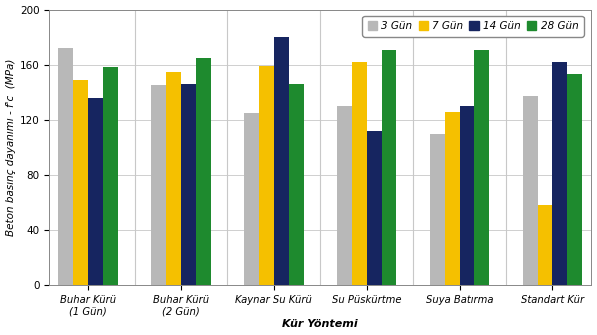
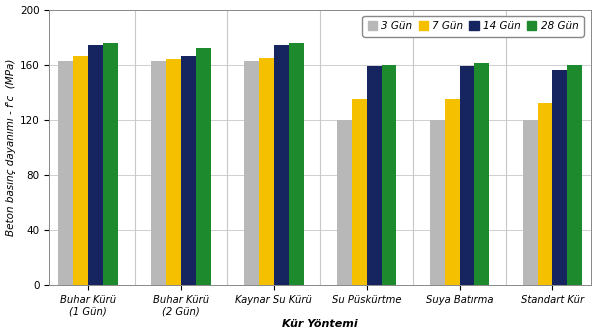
3 Gün/Buhar Kürü (1 Gün): 172 -> 163
7 Gün/Buhar Kürü (1 Gün): 149 -> 166
14 Gün/Buhar Kürü (1 Gün): 136 -> 174
28 Gün/Buhar Kürü (1 Gün): 158 -> 176
3 Gün/Buhar Kürü (2 Gün): 145 -> 163
7 Gün/Buhar Kürü (2 Gün): 155 -> 164
14 Gün/Buhar Kürü (2 Gün): 146 -> 166
28 Gün/Buhar Kürü (2 Gün): 165 -> 172
3 Gün/Kaynar Su Kürü: 125 -> 163
7 Gün/Kaynar Su Kürü: 159 -> 165
14 Gün/Kaynar Su Kürü: 180 -> 174
28 Gün/Kaynar Su Kürü: 146 -> 176
3 Gün/Su Püskürtme: 130 -> 120
7 Gün/Su Püskürtme: 162 -> 135
14 Gün/Su Püskürtme: 112 -> 159
28 Gün/Su Püskürtme: 171 -> 160
3 Gün/Suya Batırma: 110 -> 120
7 Gün/Suya Batırma: 126 -> 135
14 Gün/Suya Batırma: 130 -> 159
28 Gün/Suya Batırma: 171 -> 161
3 Gün/Standart Kür: 137 -> 120
7 Gün/Standart Kür: 58 -> 132
14 Gün/Standart Kür: 162 -> 156
28 Gün/Standart Kür: 153 -> 160
